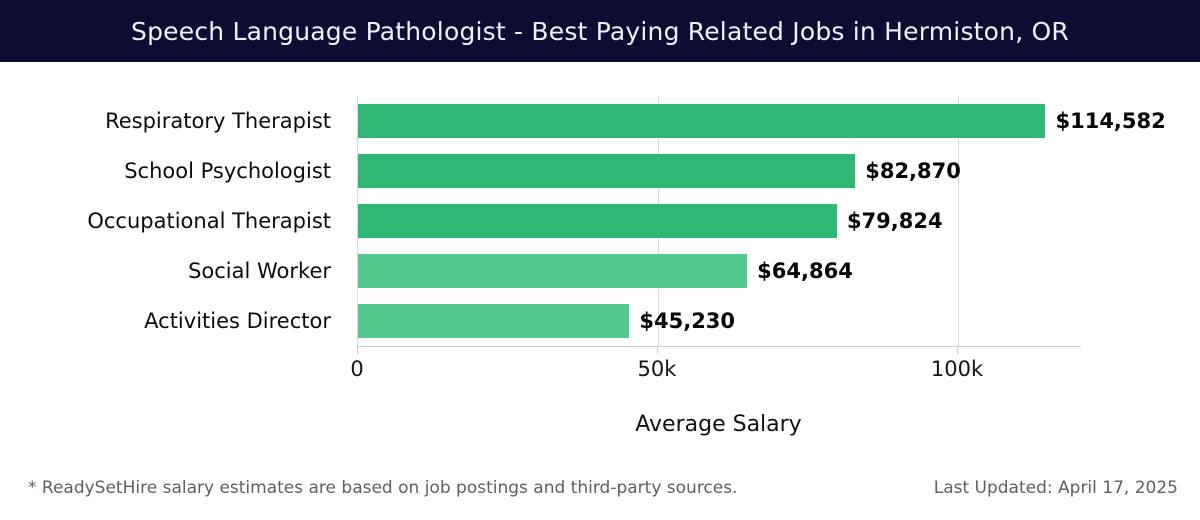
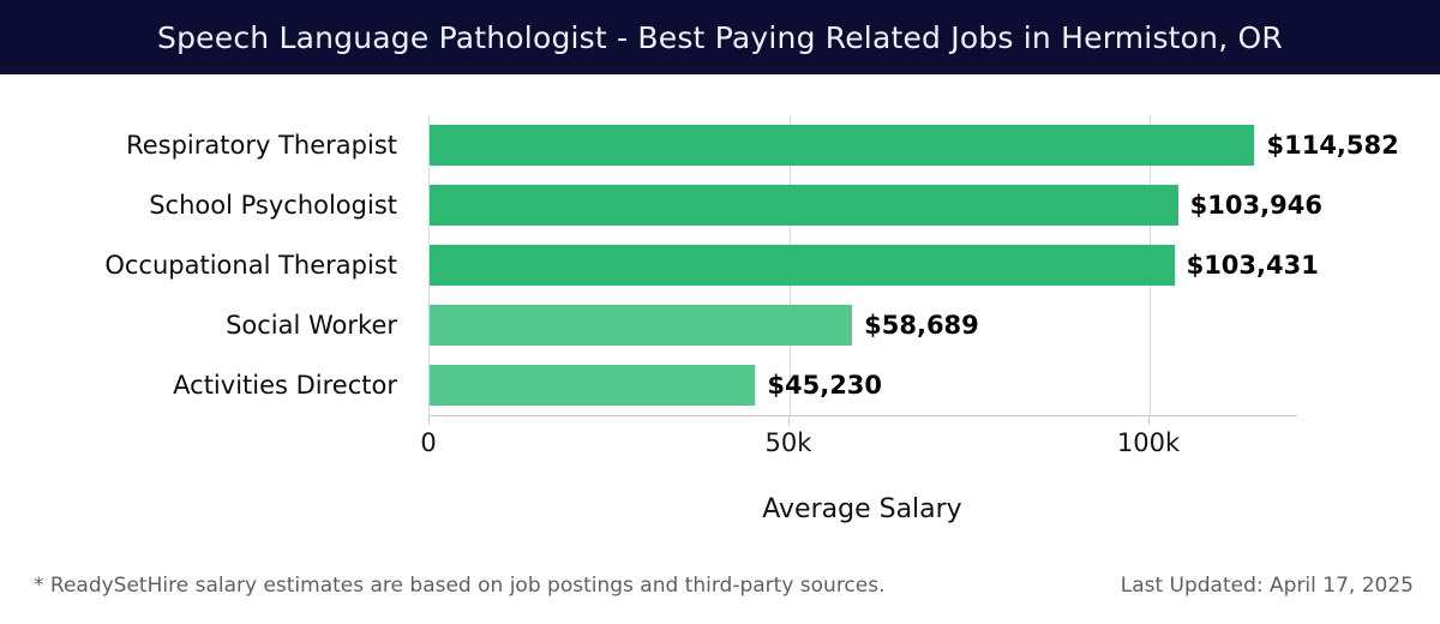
School Psychologist: $82,870 -> $103,946
Occupational Therapist: $79,824 -> $103,431
Social Worker: $64,864 -> $58,689
